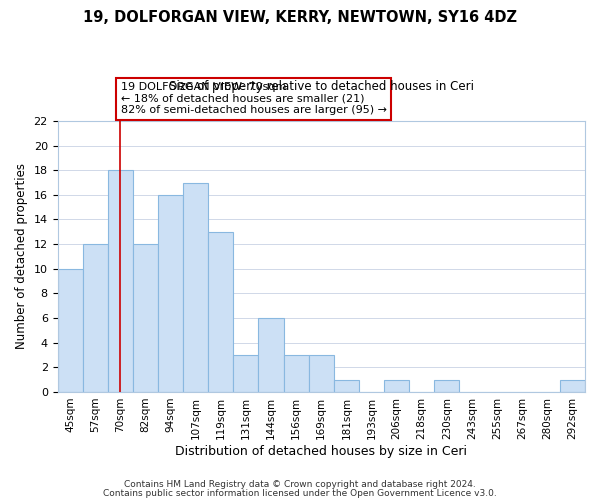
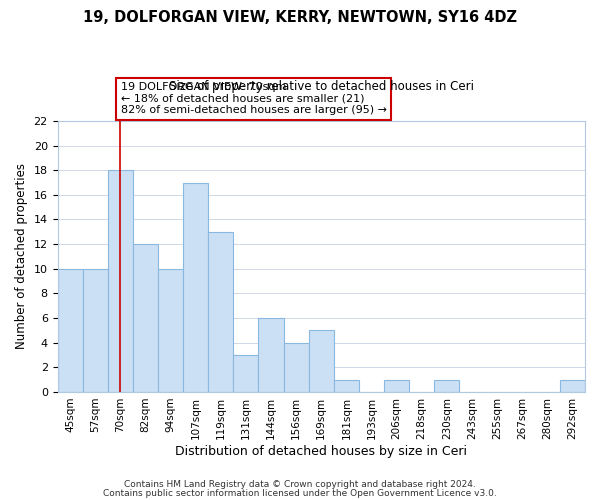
57sqm: 12 -> 10
94sqm: 16 -> 10
156sqm: 3 -> 4
169sqm: 3 -> 5
